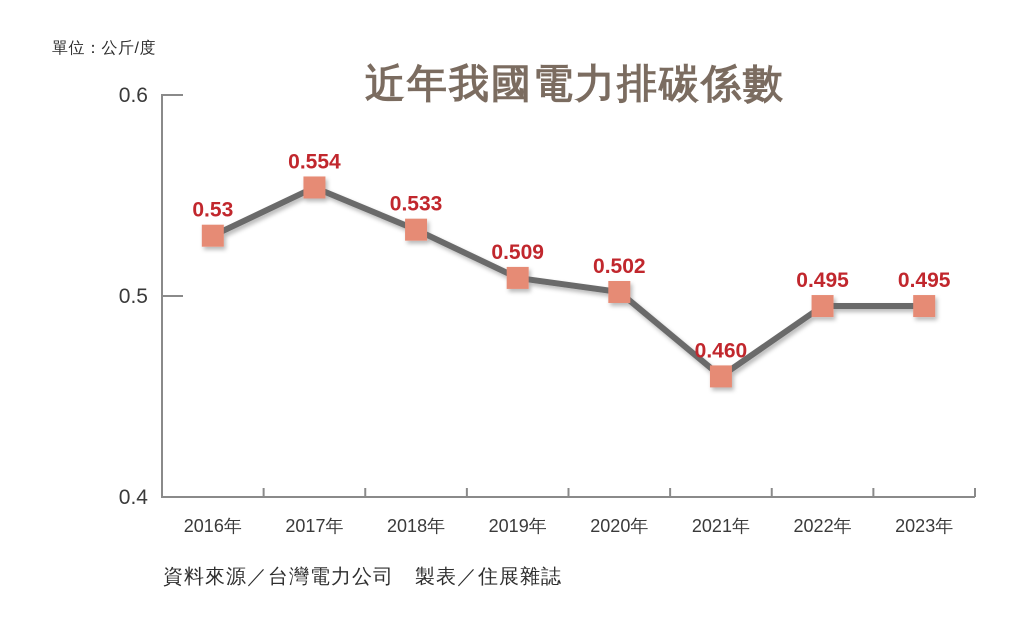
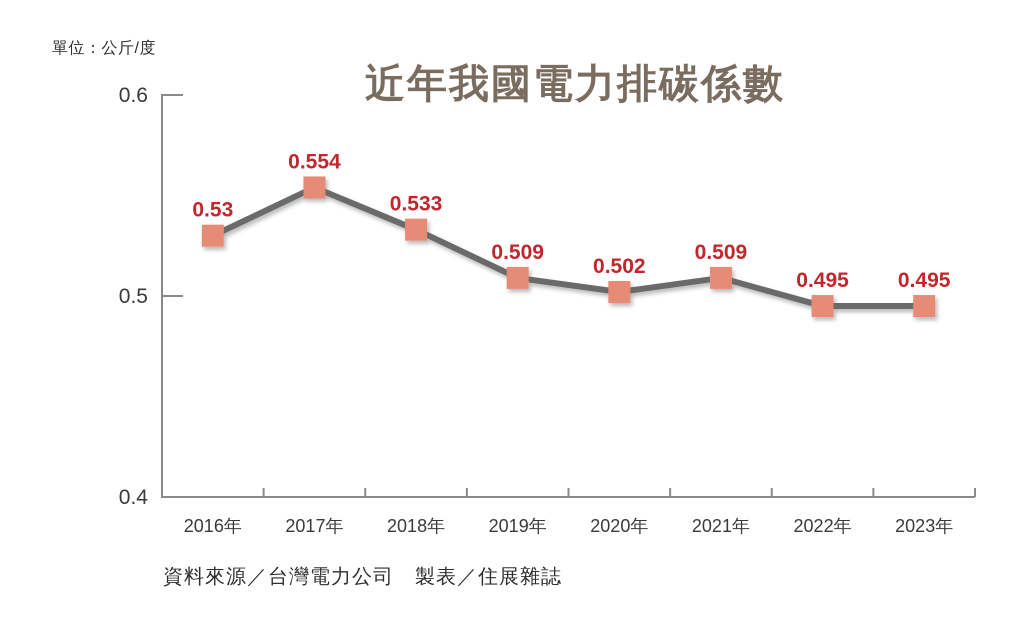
2021年: 0.460 -> 0.509
